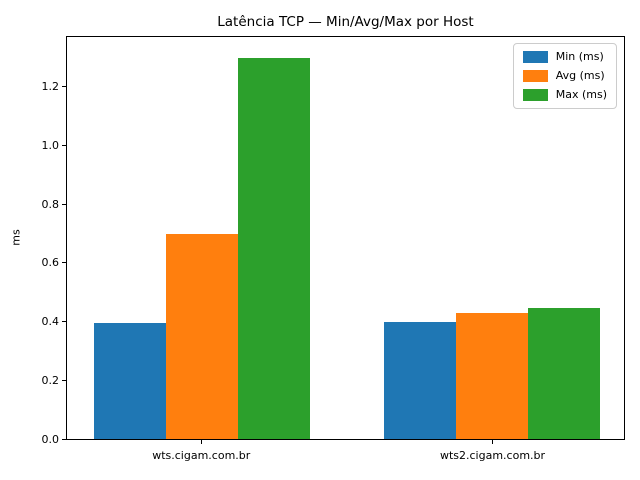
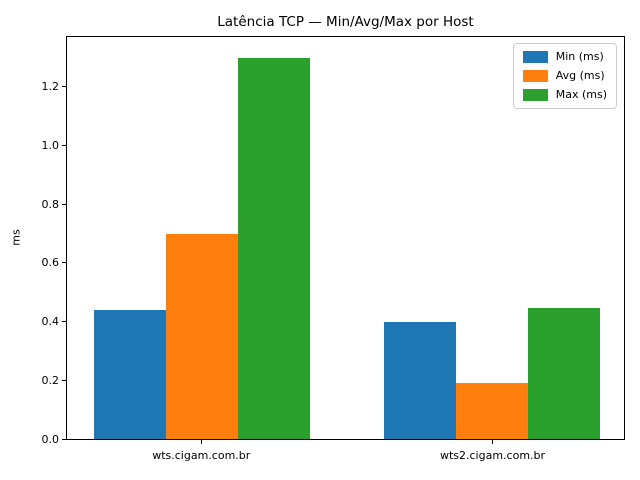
Min (ms)/wts.cigam.com.br: 0.40 -> 0.44
Avg (ms)/wts2.cigam.com.br: 0.43 -> 0.19
